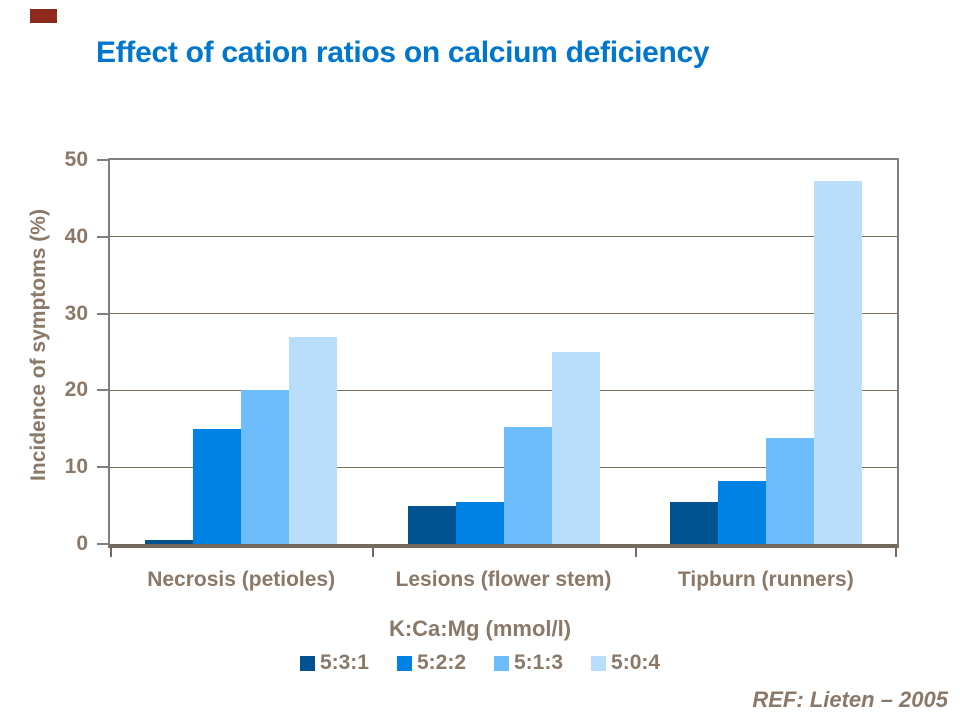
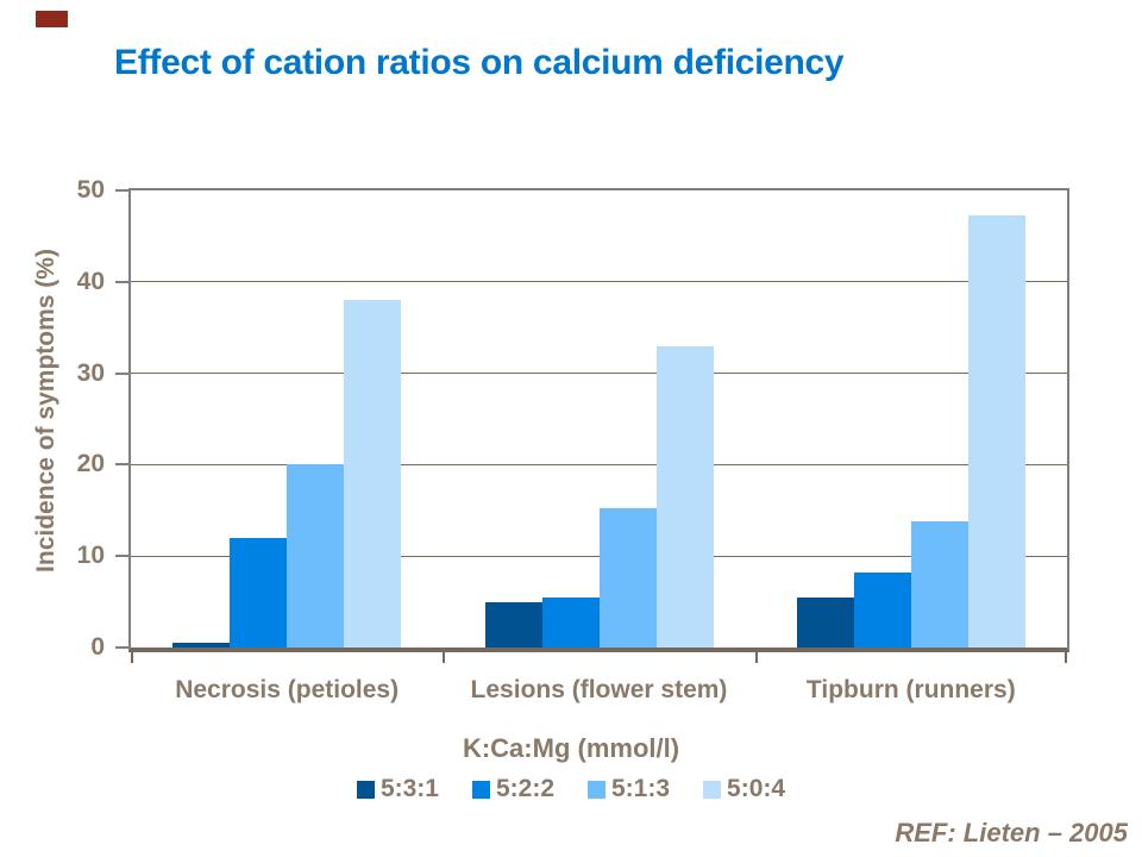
5:2:2/Necrosis (petioles): 15 -> 12
5:0:4/Necrosis (petioles): 27 -> 38
5:0:4/Lesions (flower stem): 25 -> 33
